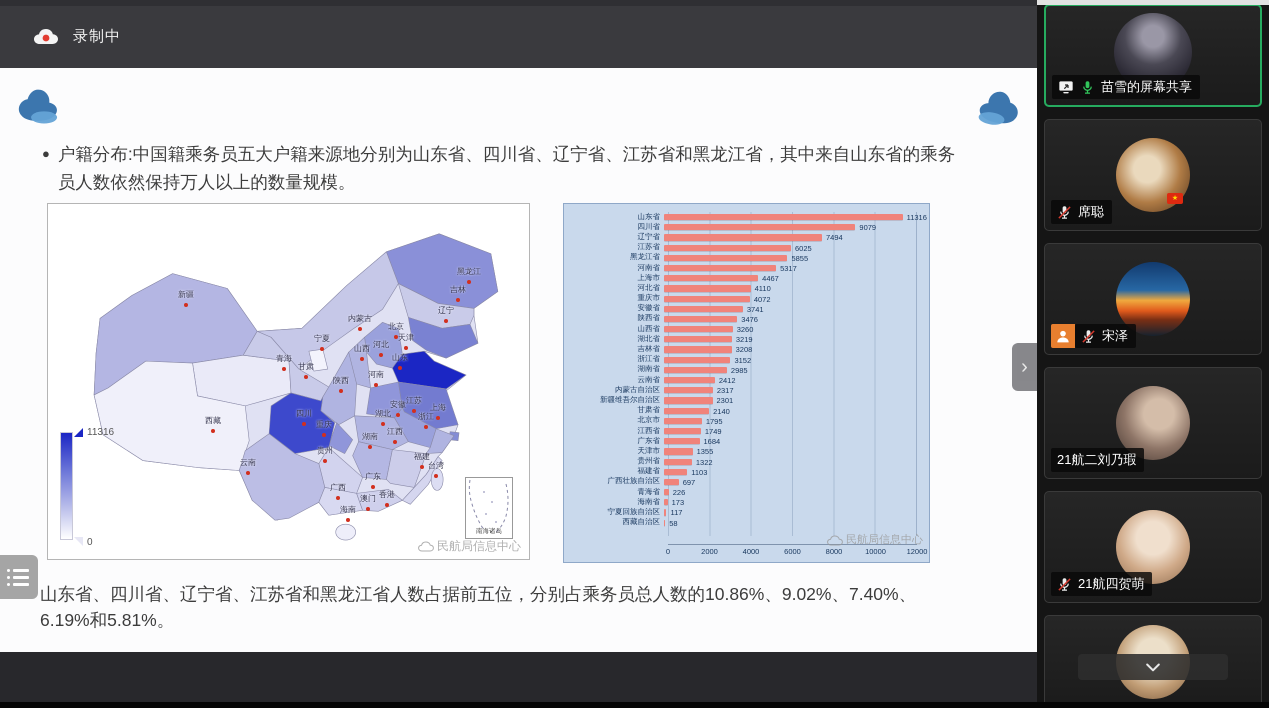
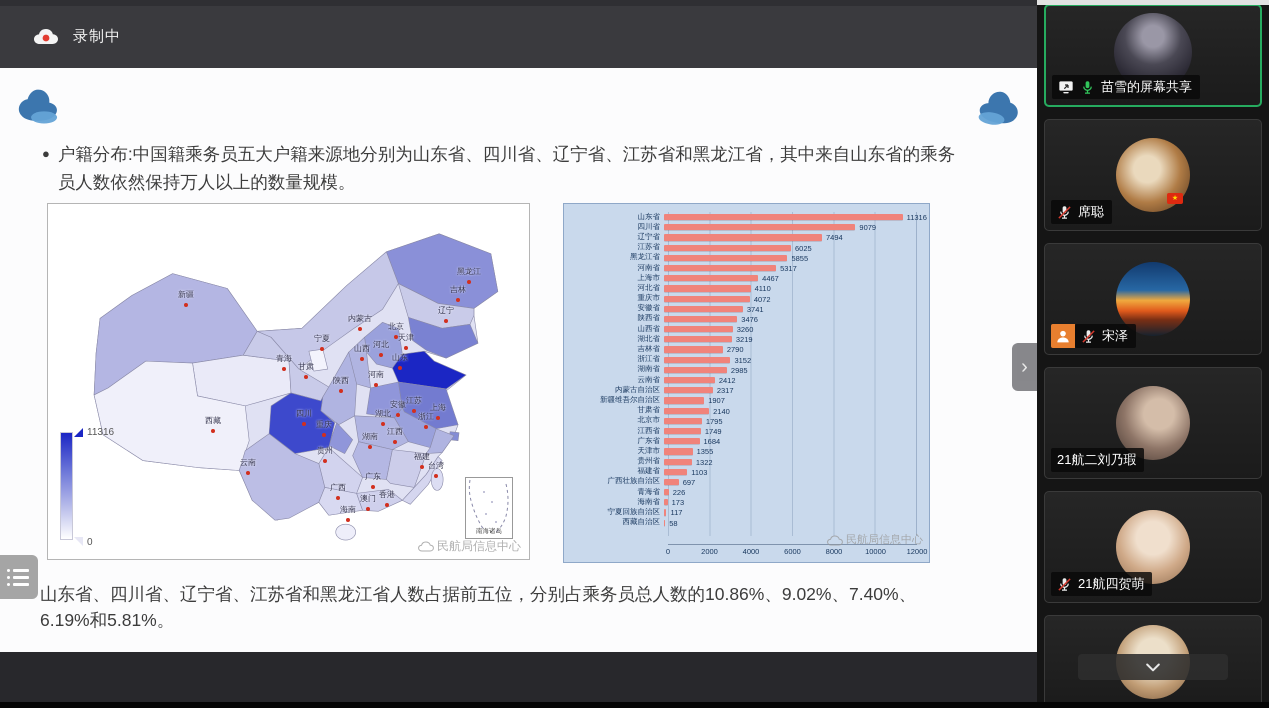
吉林省: 3208 -> 2790
新疆维吾尔自治区: 2301 -> 1907
